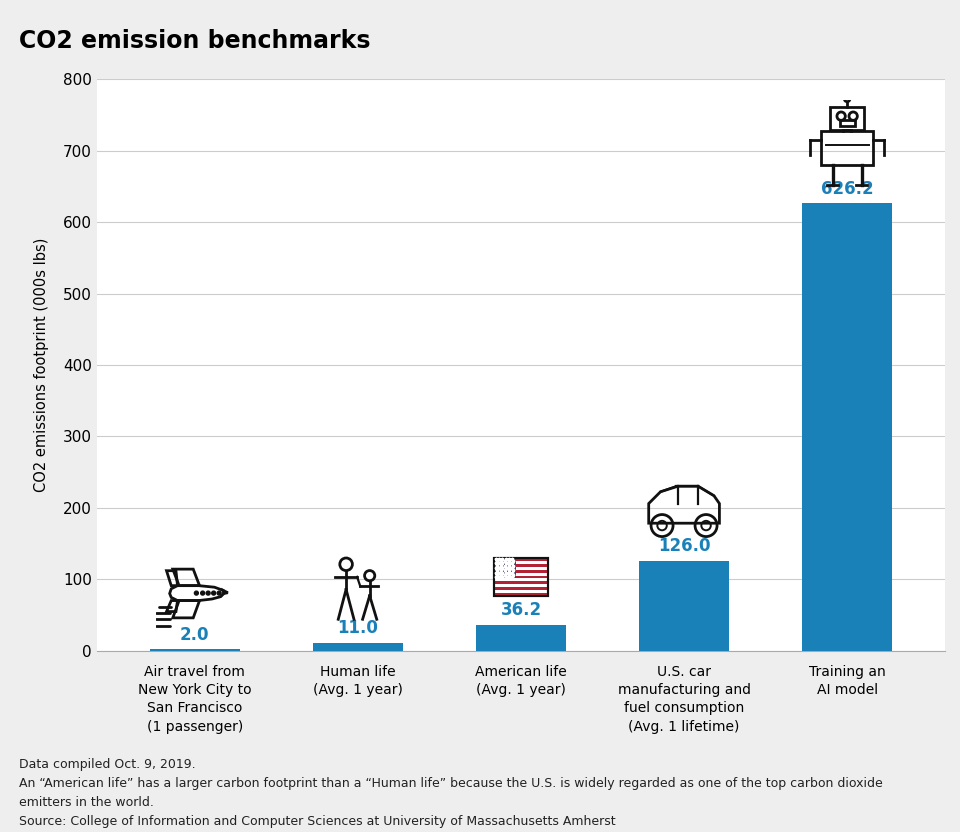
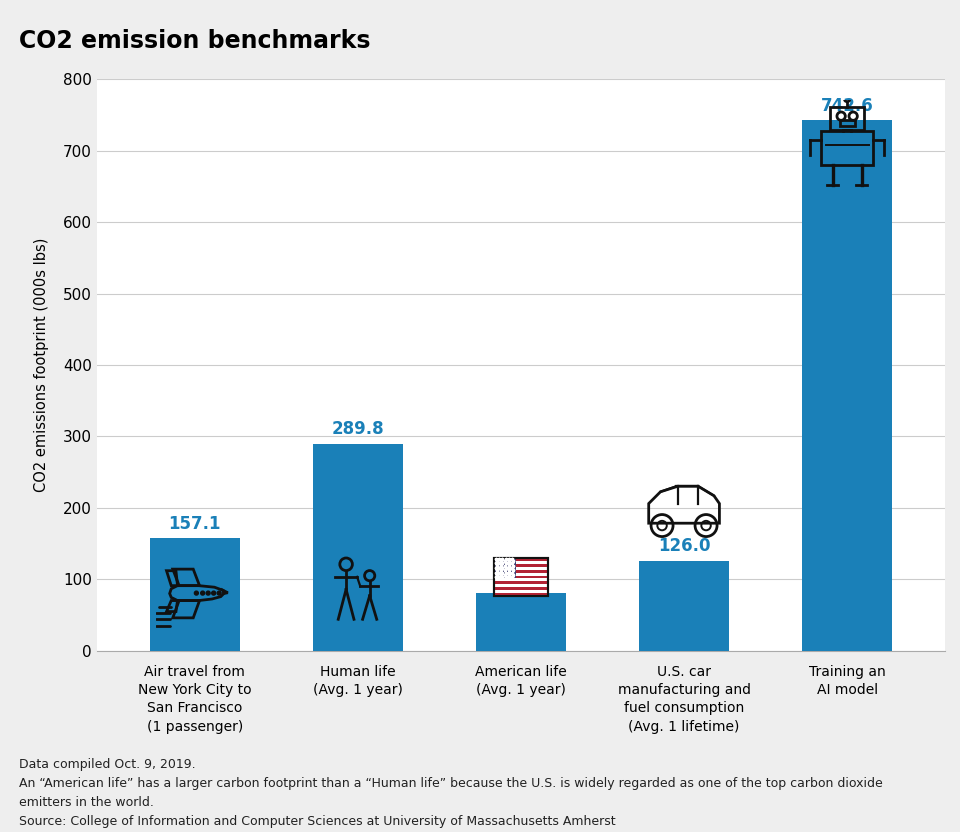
Air travel from New York City to San Francisco (1 passenger): 2.0 -> 157.1
Human life (Avg. 1 year): 11.0 -> 289.8
American life (Avg. 1 year): 36.2 -> 80.2
Training an AI model: 626.2 -> 742.6
